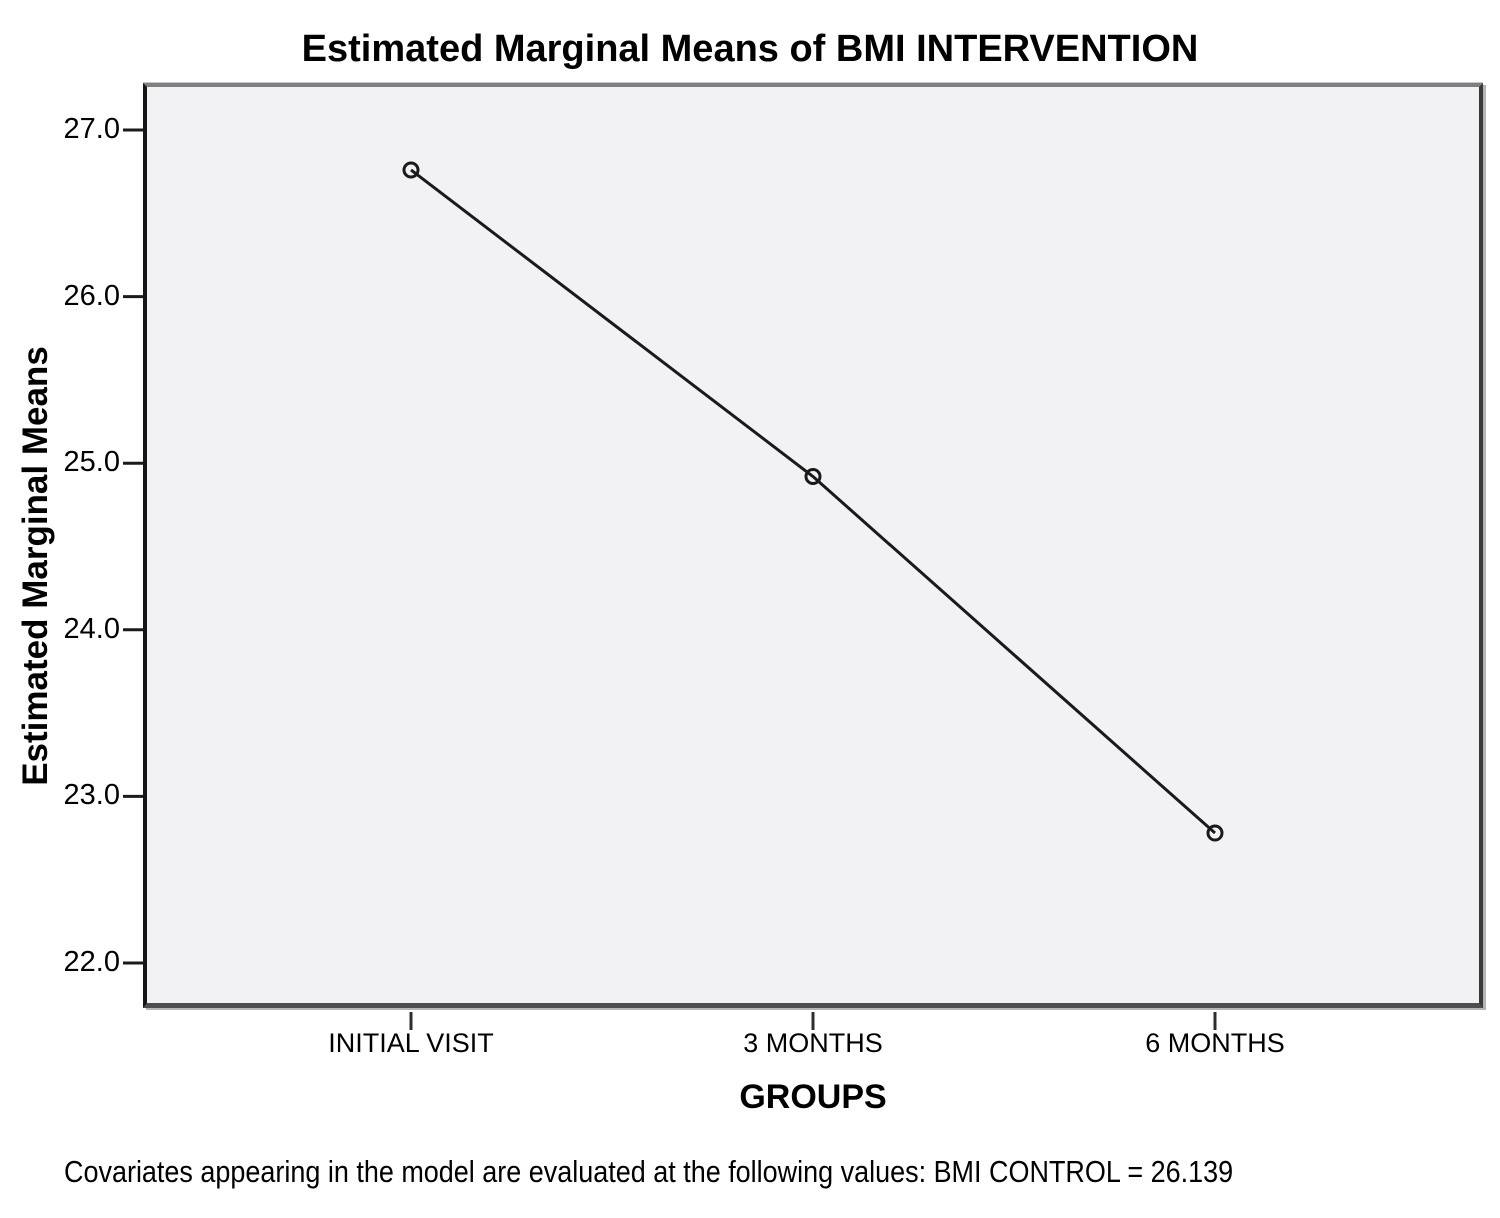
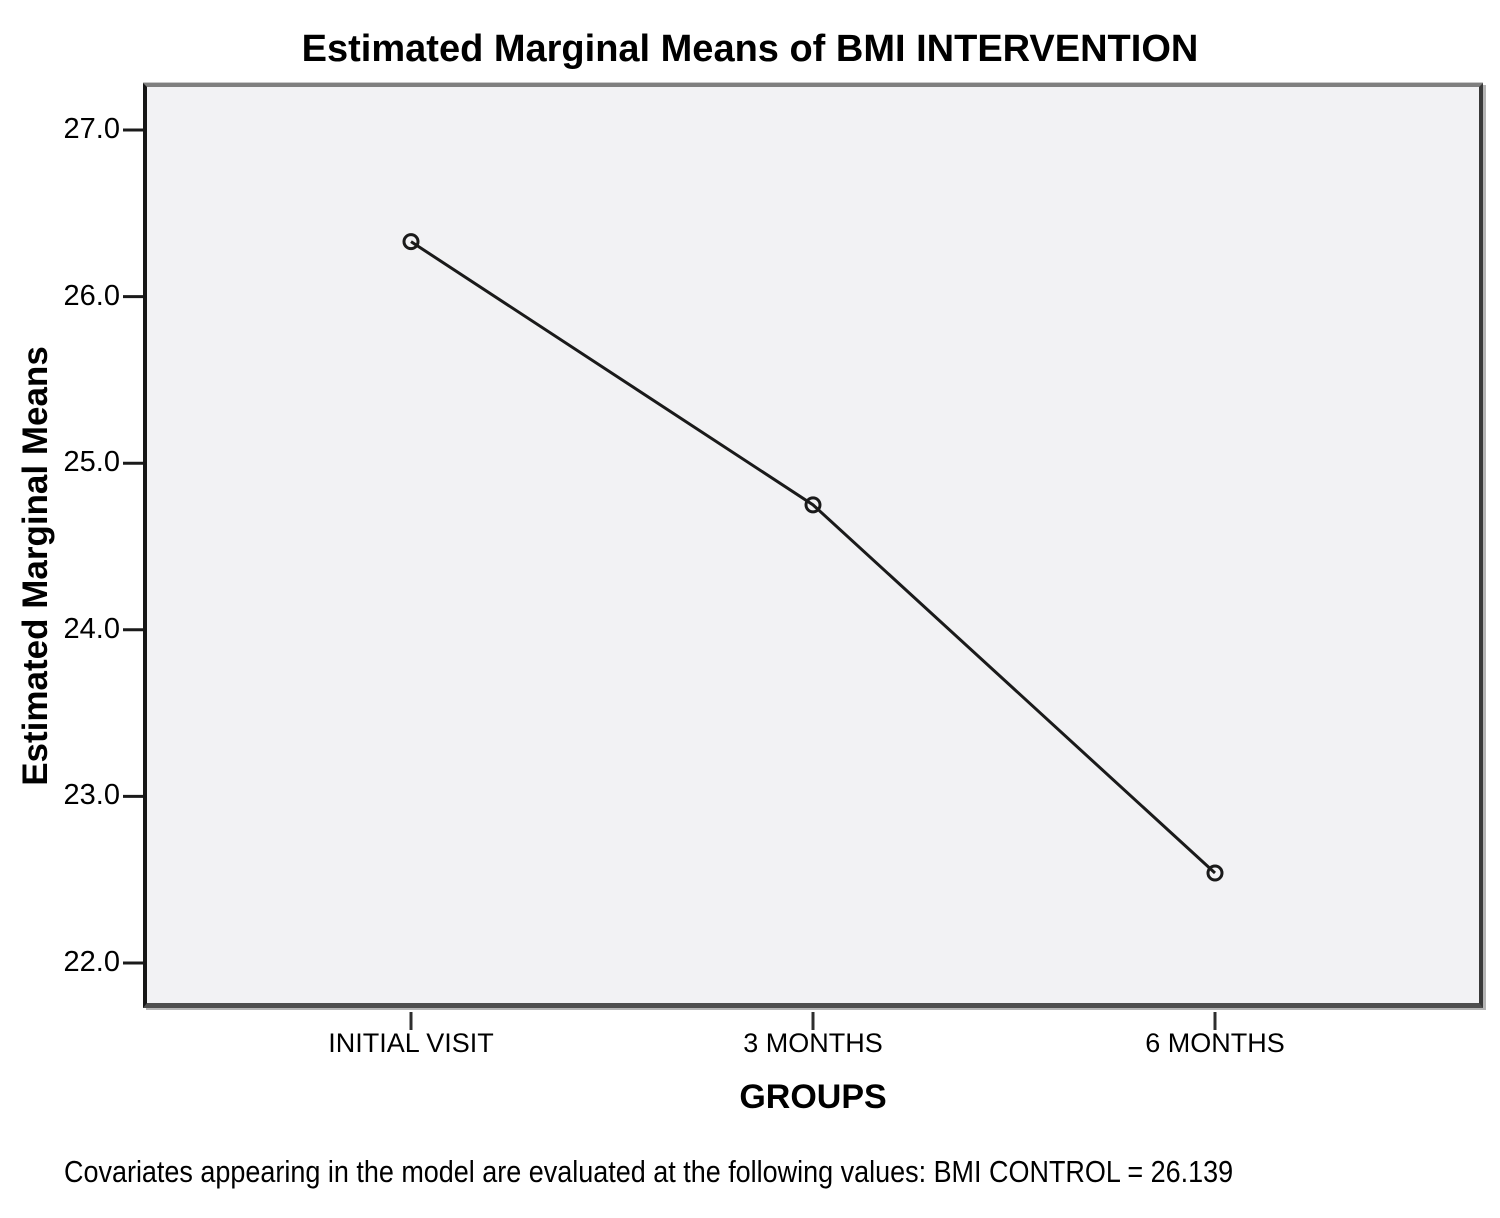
INITIAL VISIT: 26.76 -> 26.33
3 MONTHS: 24.92 -> 24.75
6 MONTHS: 22.78 -> 22.54
